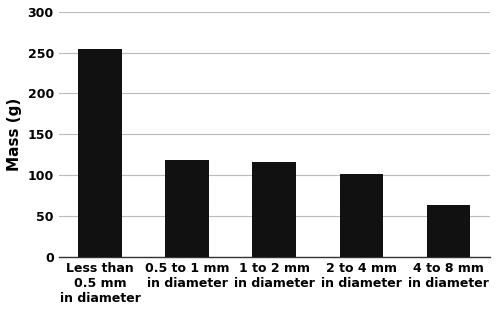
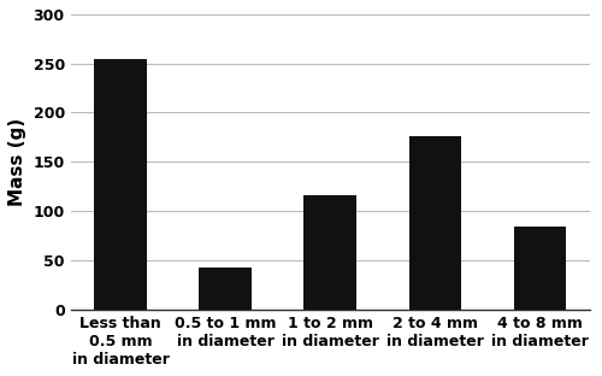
0.5 to 1 mm in diameter: 118 -> 42
2 to 4 mm in diameter: 101 -> 176
4 to 8 mm in diameter: 63 -> 84
